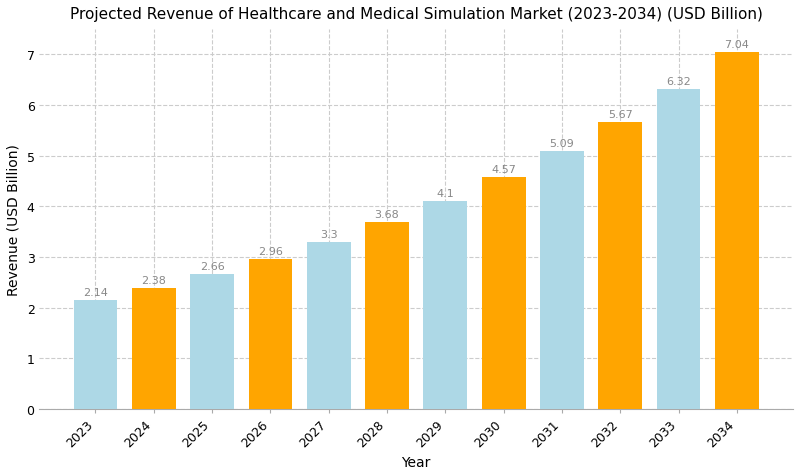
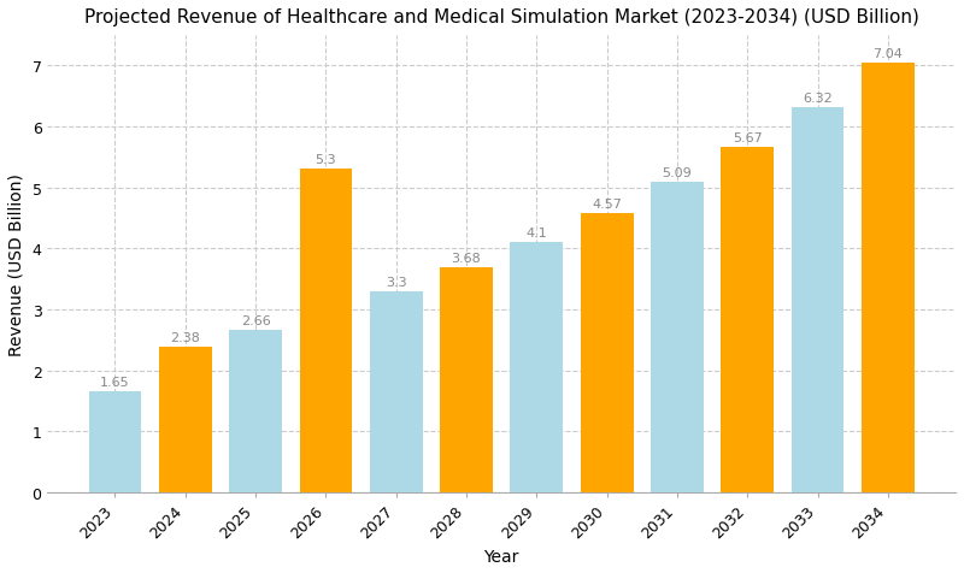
2023: 2.14 -> 1.65
2026: 2.96 -> 5.3
